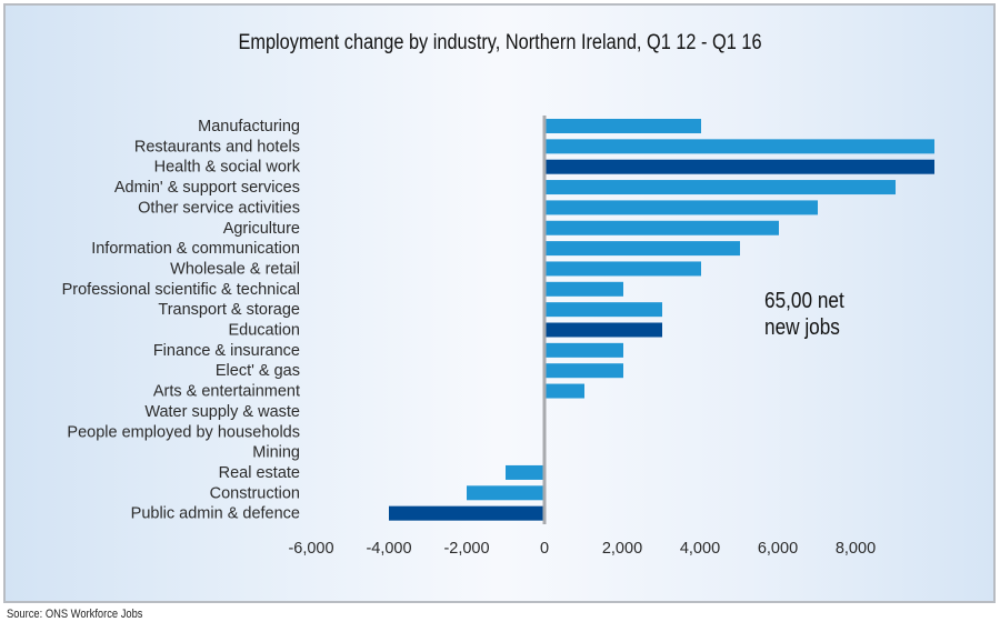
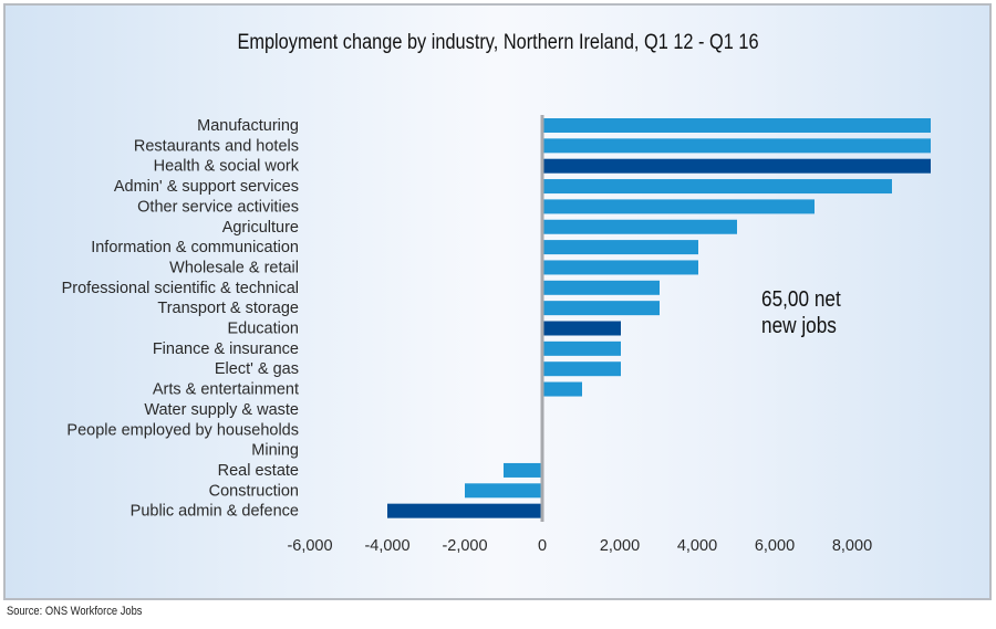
Manufacturing: 4000 -> 10000
Agriculture: 6000 -> 5000
Information & communication: 5000 -> 4000
Professional scientific & technical: 2000 -> 3000
Education: 3000 -> 2000
